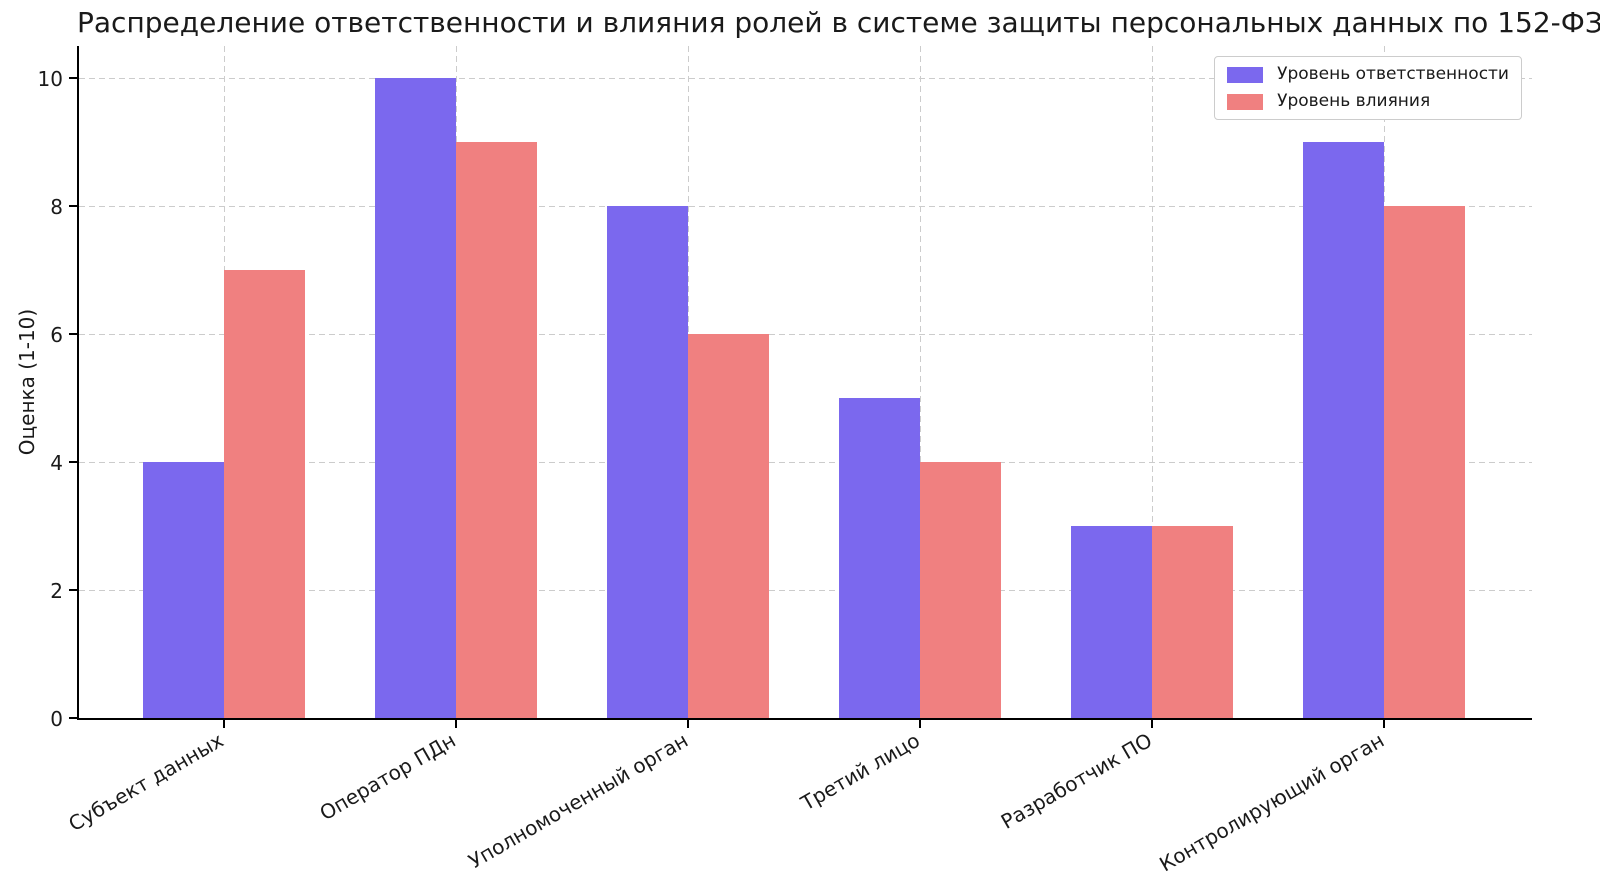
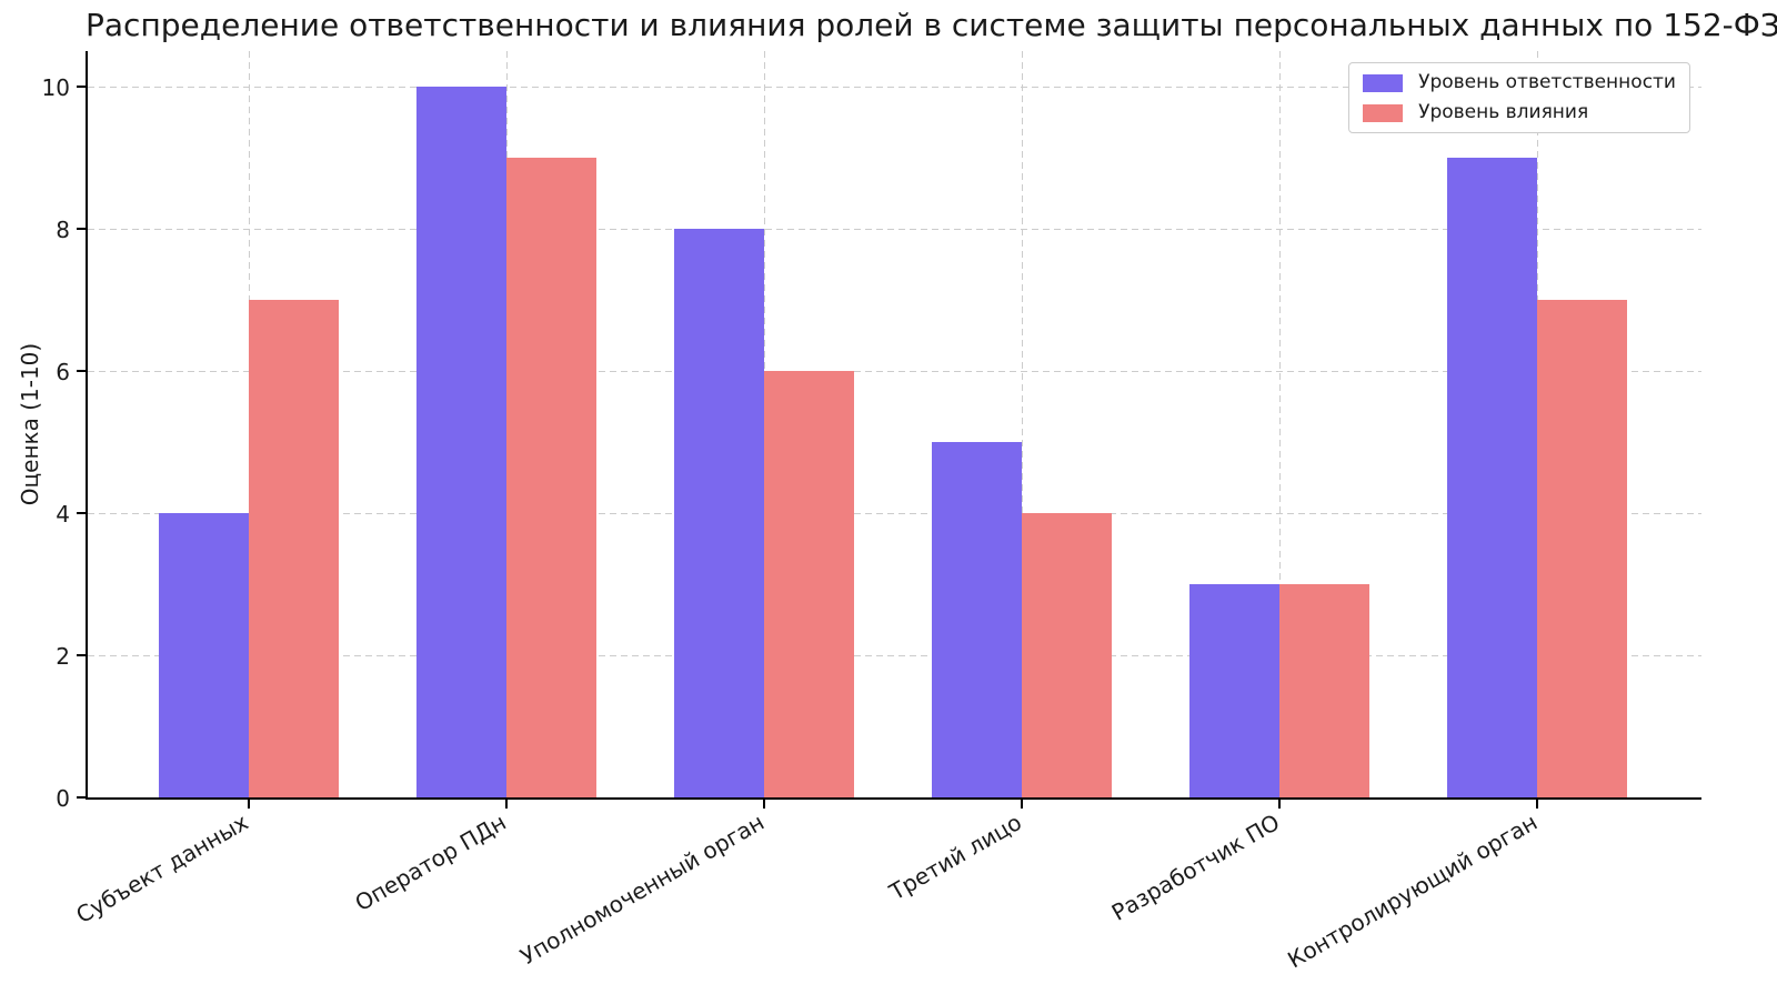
Уровень влияния/Контролирующий орган: 8 -> 7
